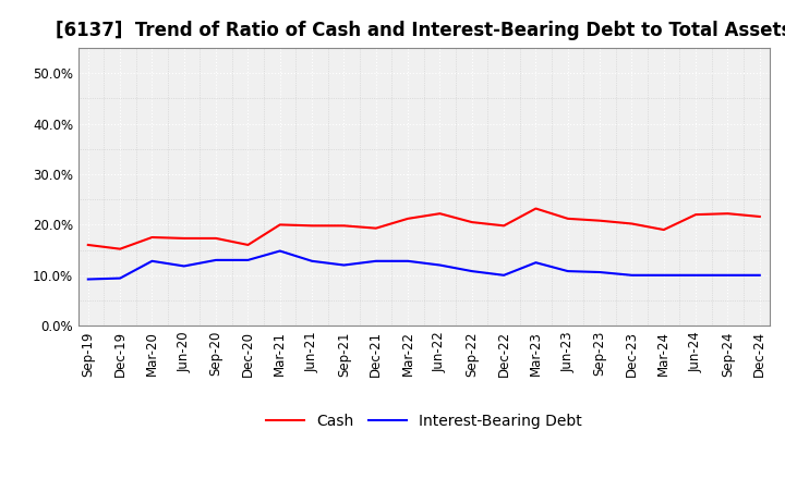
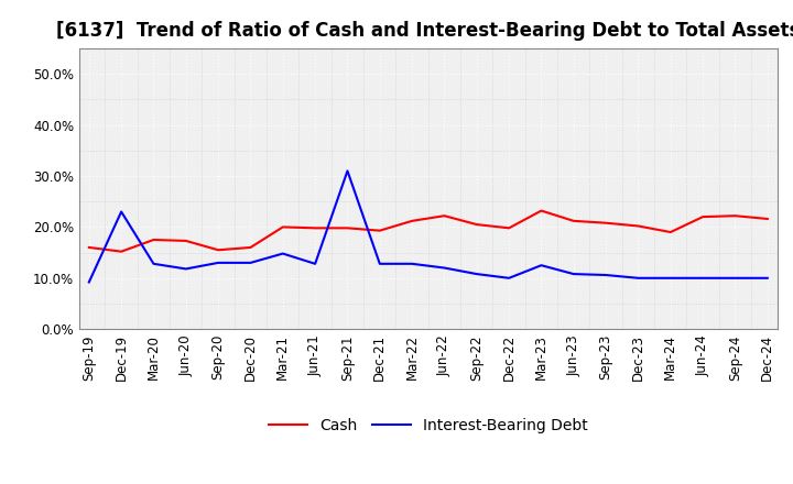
Interest-Bearing Debt/Dec-19: 9.4% -> 23.0%
Cash/Sep-20: 17.3% -> 15.5%
Interest-Bearing Debt/Sep-21: 12.0% -> 31.0%
